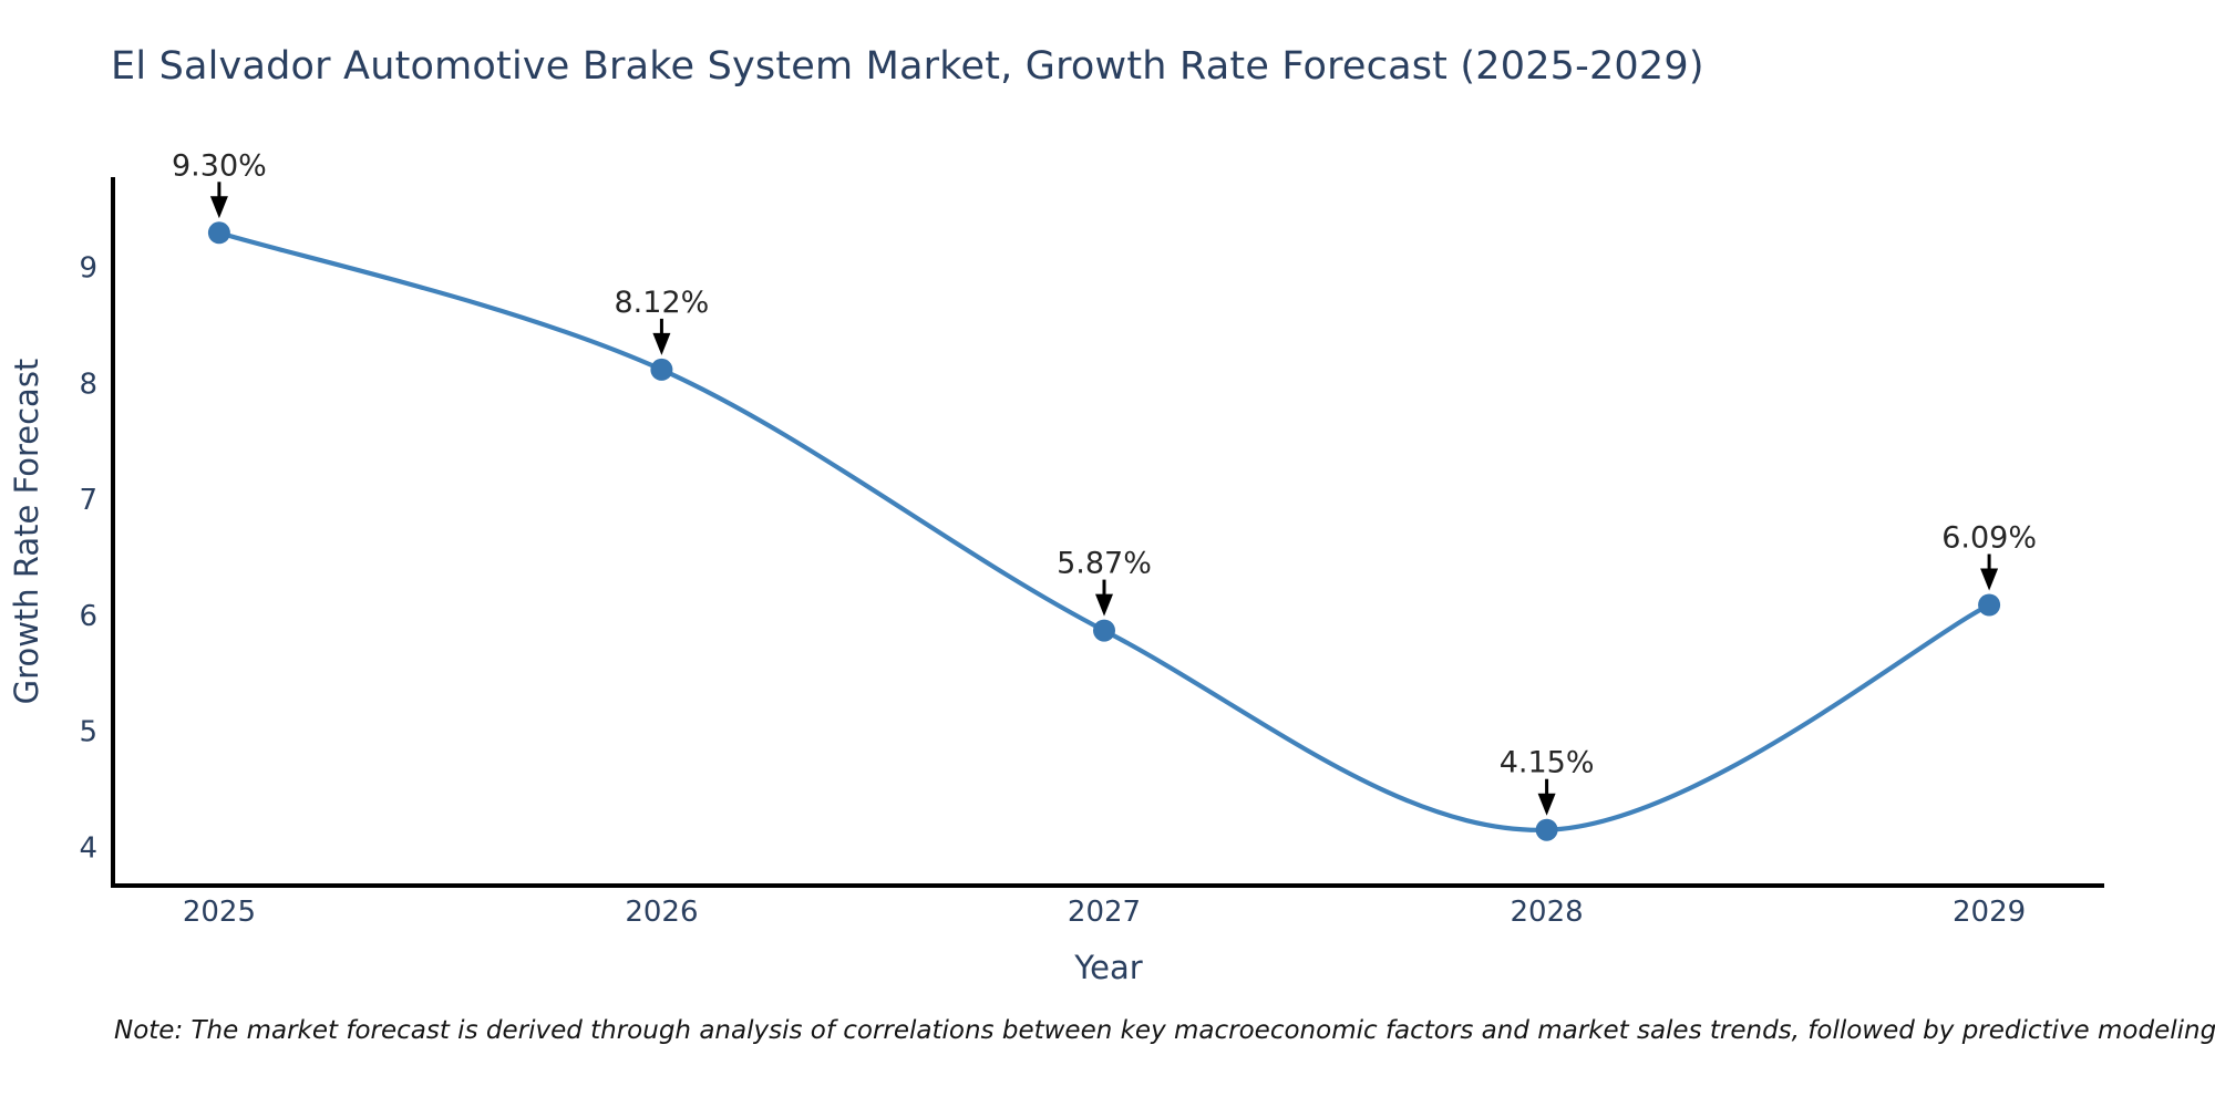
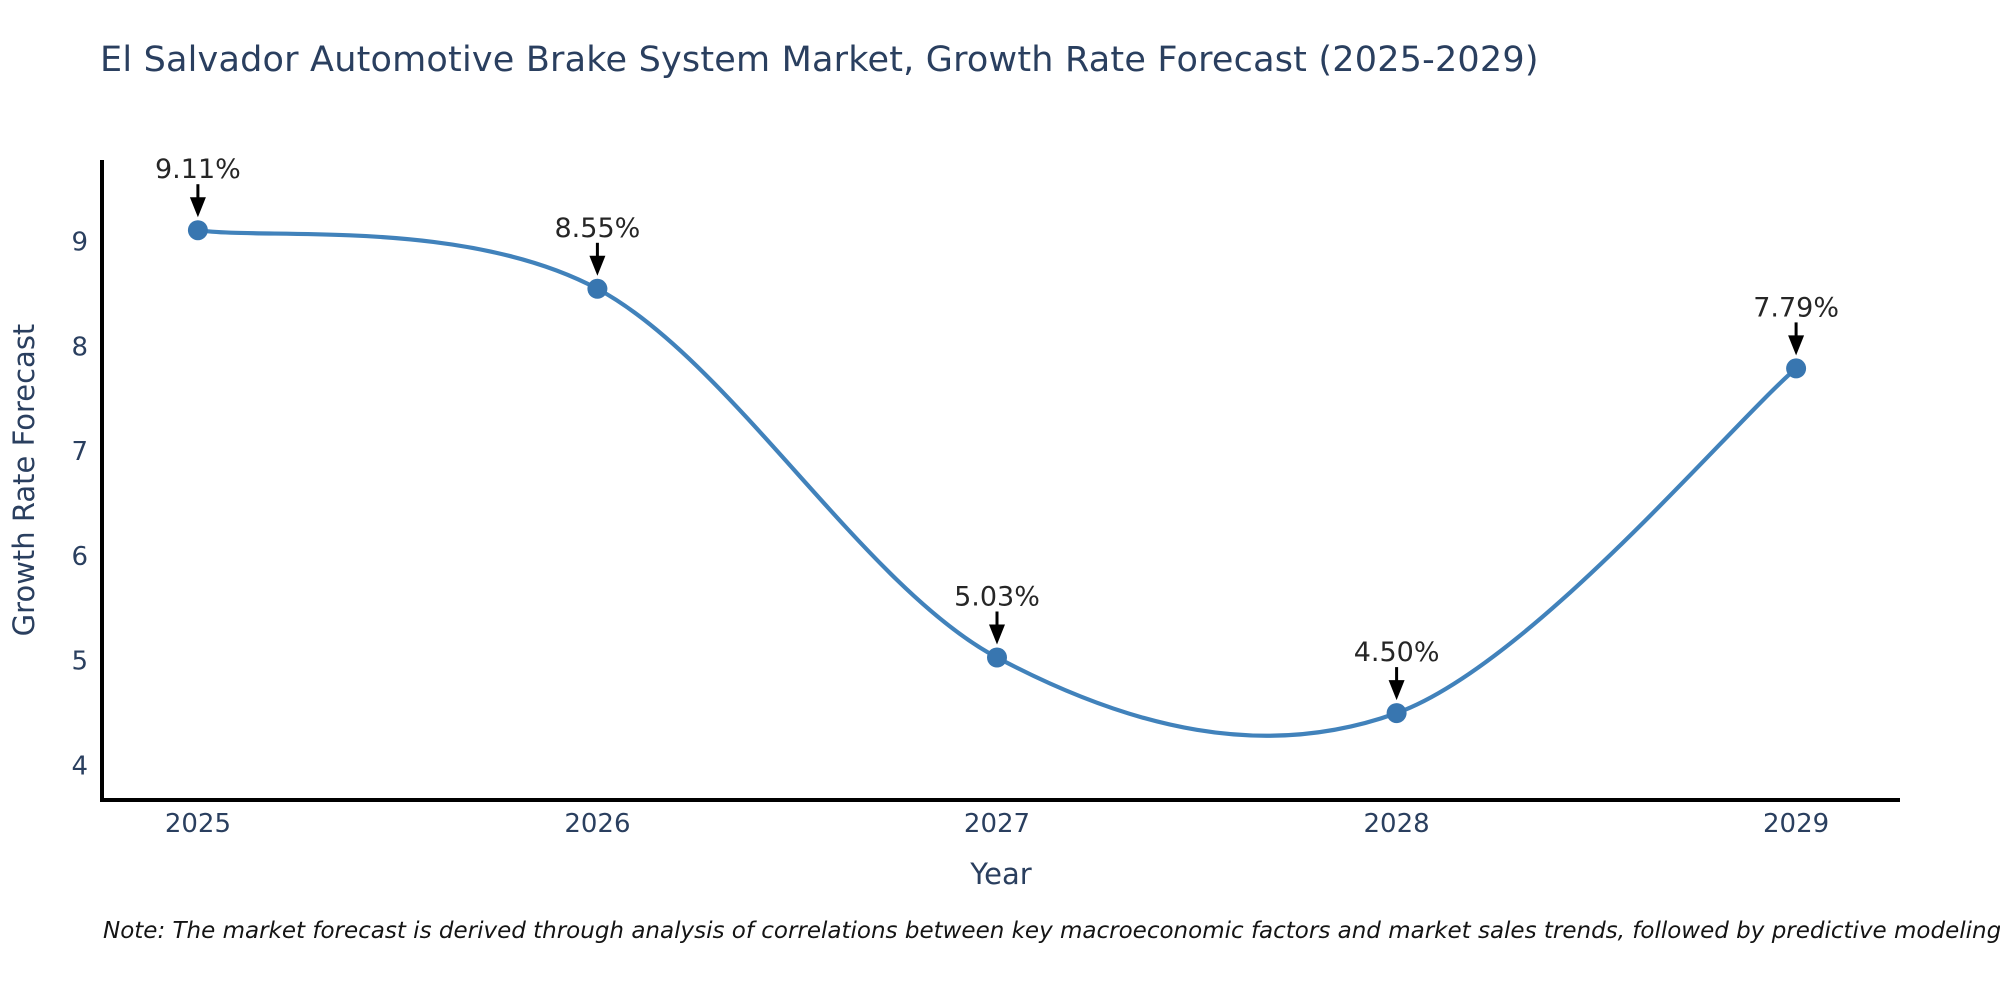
2025: 9.30% -> 9.11%
2026: 8.12% -> 8.55%
2027: 5.87% -> 5.03%
2028: 4.15% -> 4.50%
2029: 6.09% -> 7.79%
